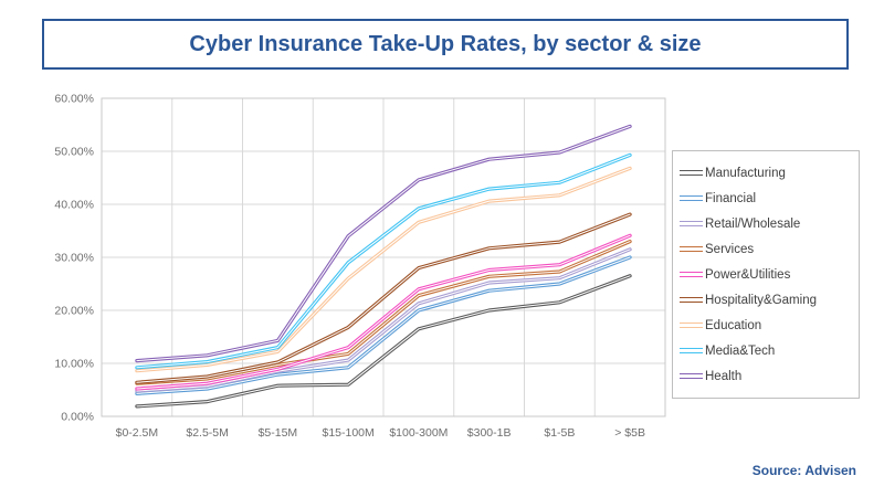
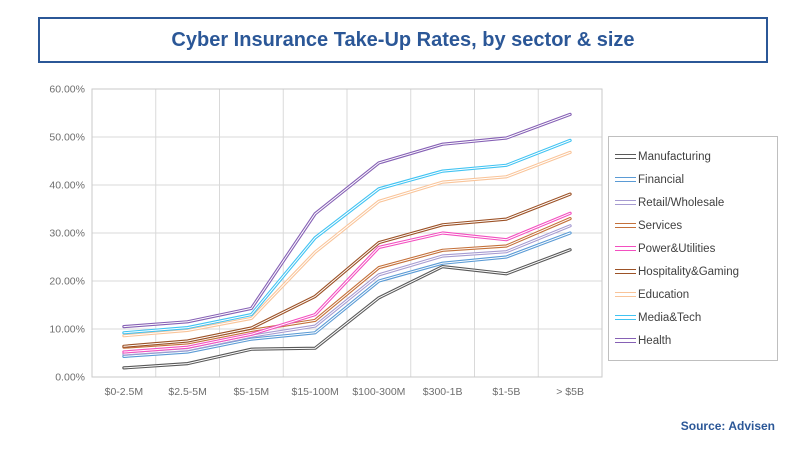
Power&Utilities/$100-300M: 24% -> 27%
Manufacturing/$300-1B: 20% -> 23%
Power&Utilities/$300-1B: 28% -> 30%
